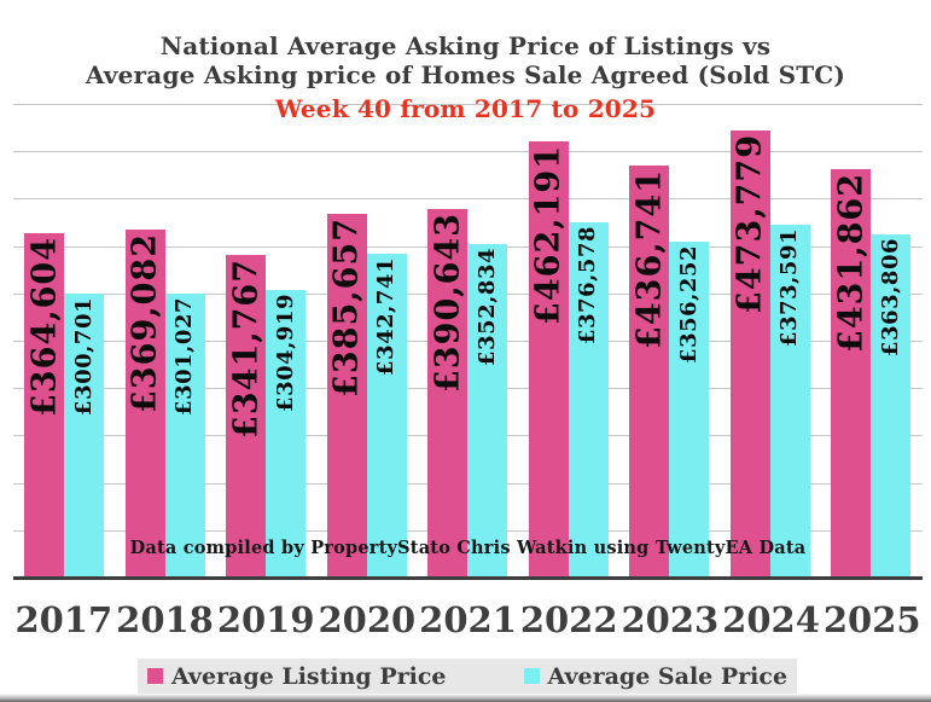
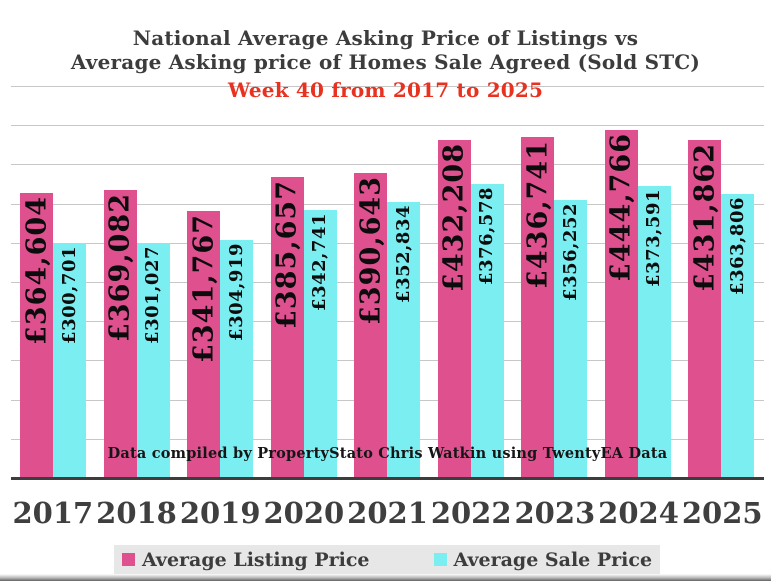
Average Listing Price/2022: £462,191 -> £432,208
Average Listing Price/2024: £473,779 -> £444,766
